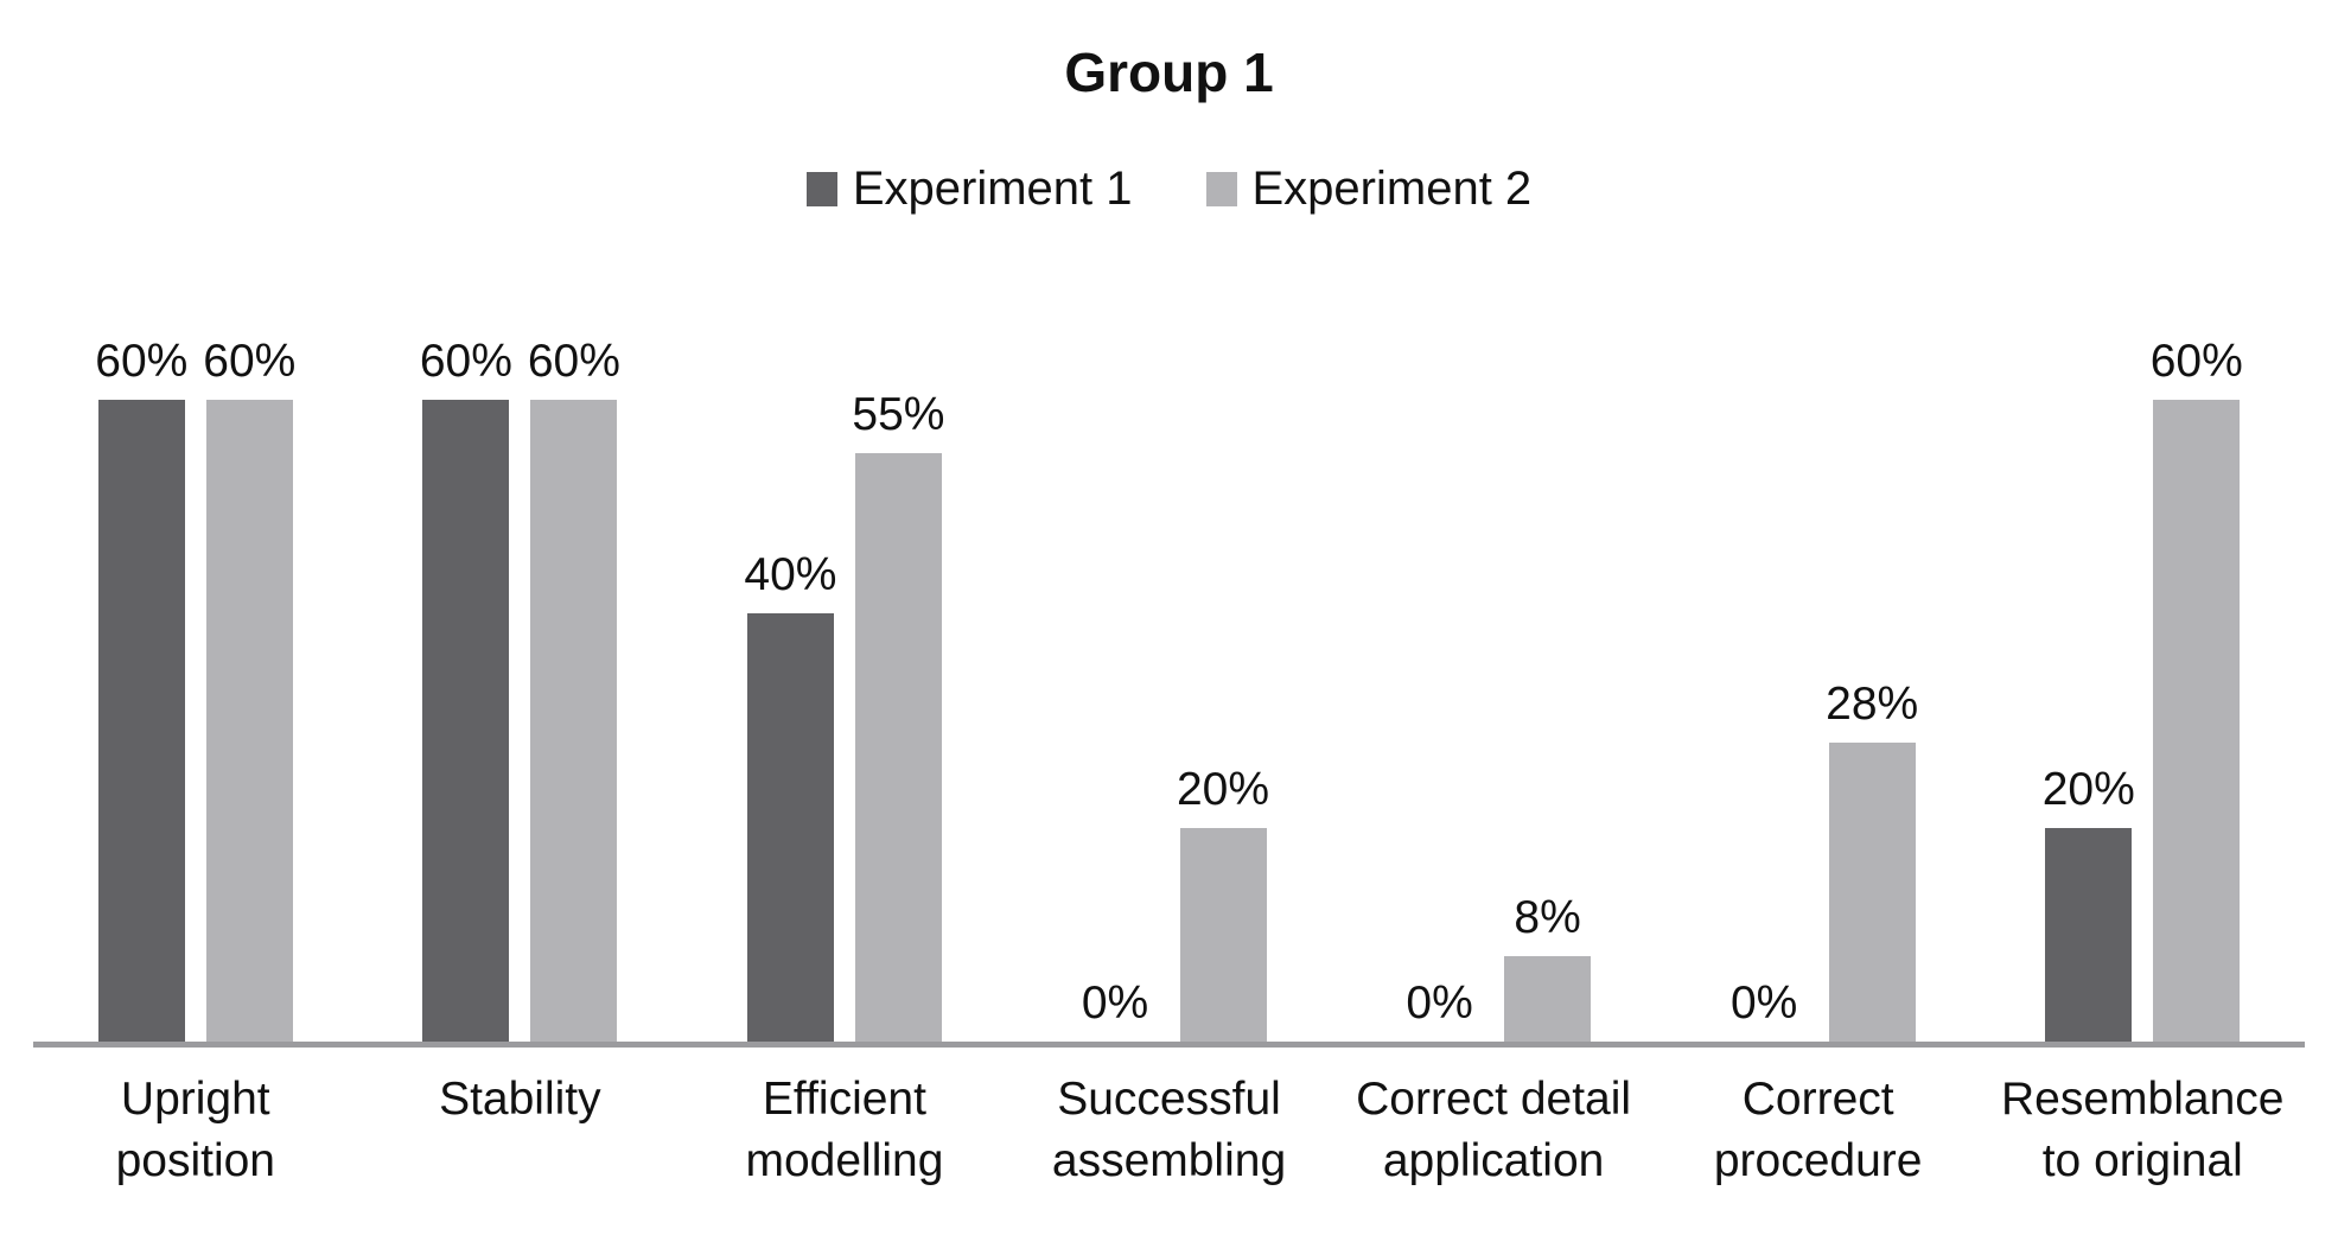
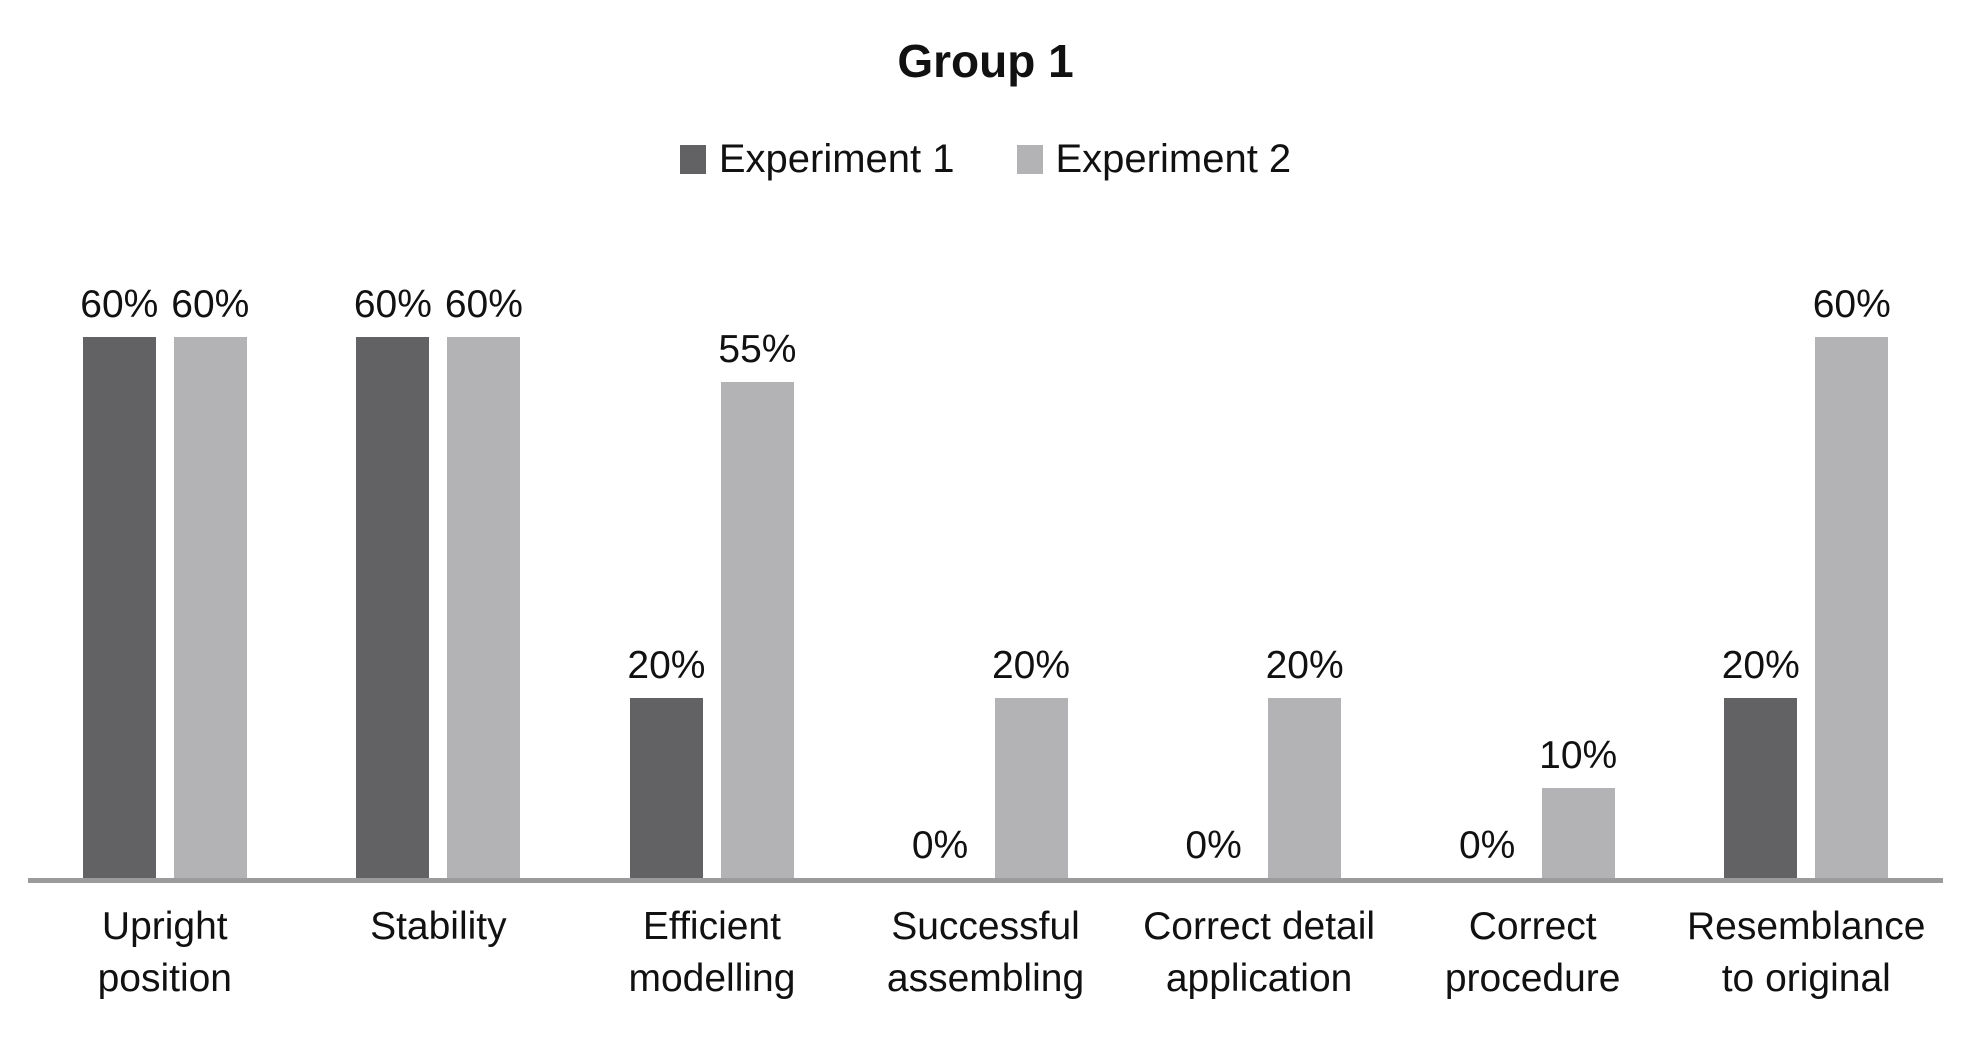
Experiment 1/Efficient modelling: 40% -> 20%
Experiment 2/Correct detail application: 8% -> 20%
Experiment 2/Correct procedure: 28% -> 10%
